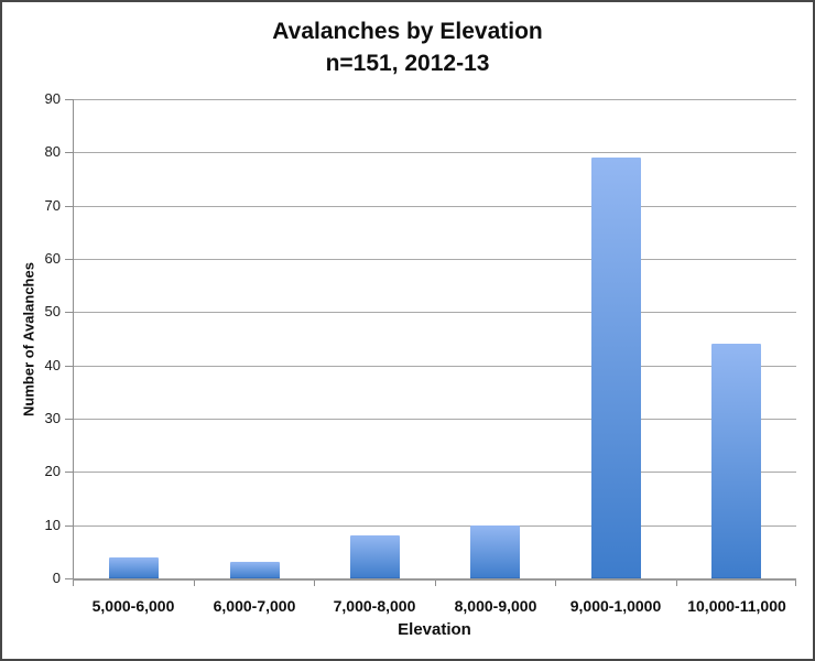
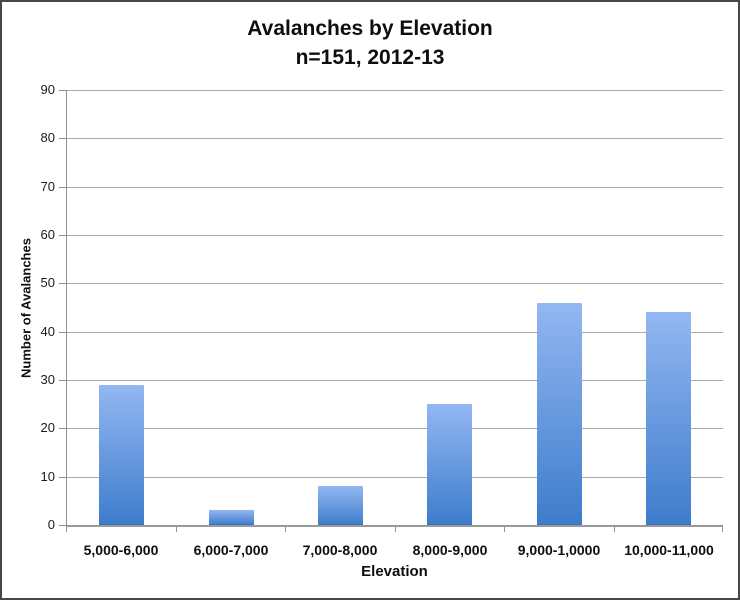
5,000-6,000: 4 -> 29
8,000-9,000: 10 -> 25
9,000-1,0000: 79 -> 46
